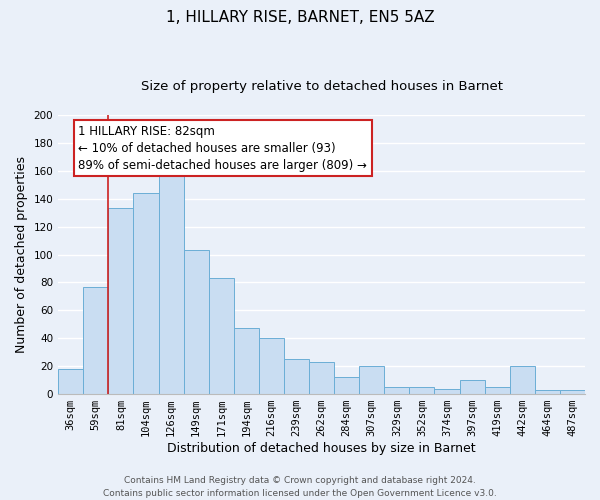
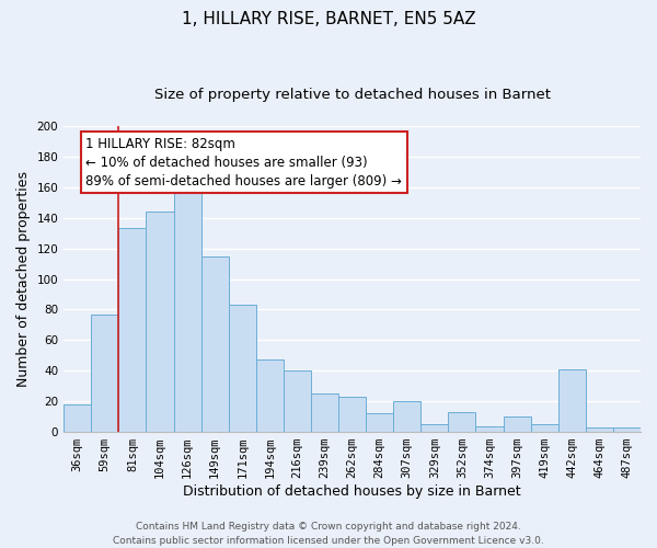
149sqm: 103 -> 115
352sqm: 5 -> 13
442sqm: 20 -> 41
